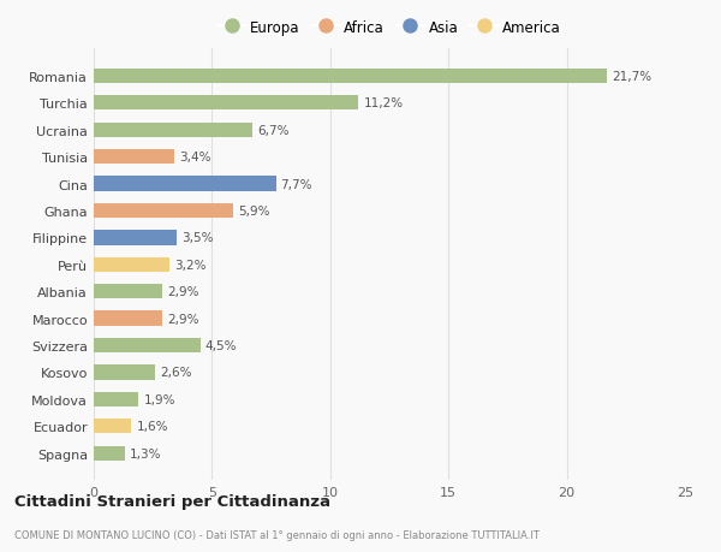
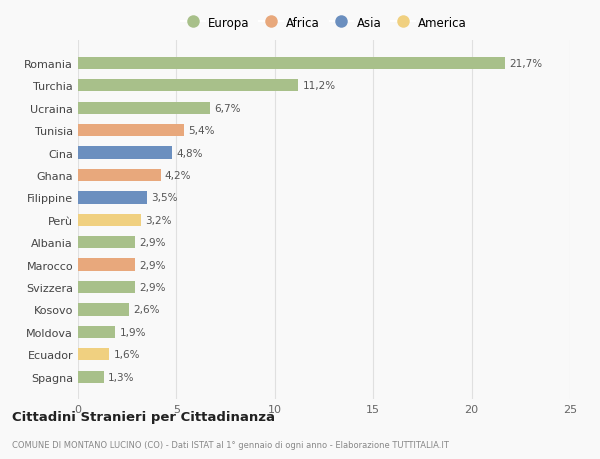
Tunisia: 3,4% -> 5,4%
Cina: 7,7% -> 4,8%
Ghana: 5,9% -> 4,2%
Svizzera: 4,5% -> 2,9%
